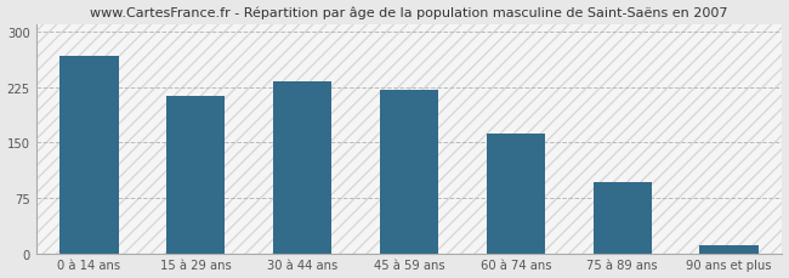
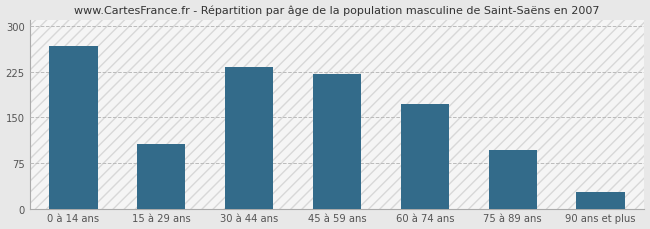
15 à 29 ans: 213 -> 106
60 à 74 ans: 162 -> 172
90 ans et plus: 10 -> 28
